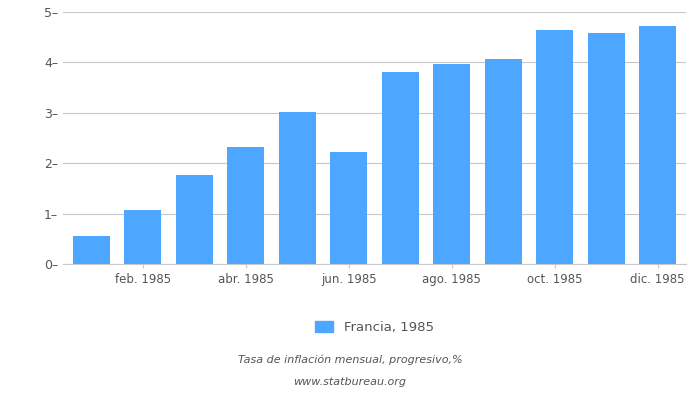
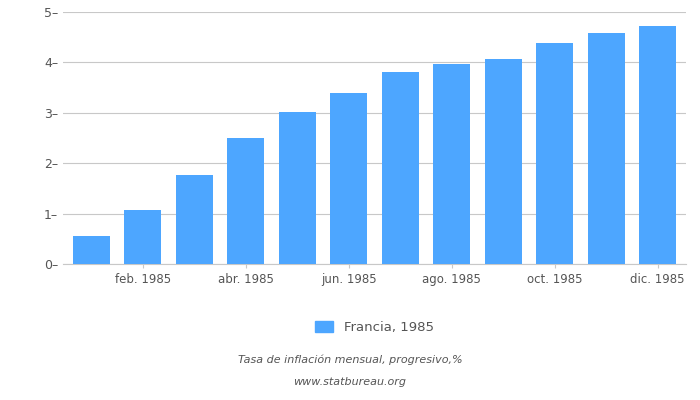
abr. 1985: 2.32– -> 2.50–
jun. 1985: 2.22– -> 3.40–
oct. 1985: 4.64– -> 4.38–
